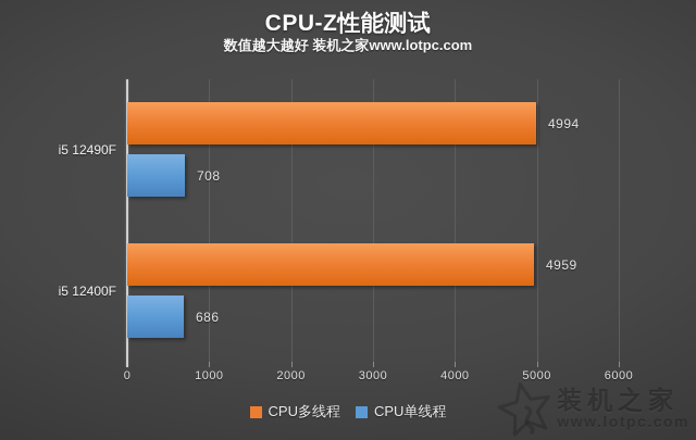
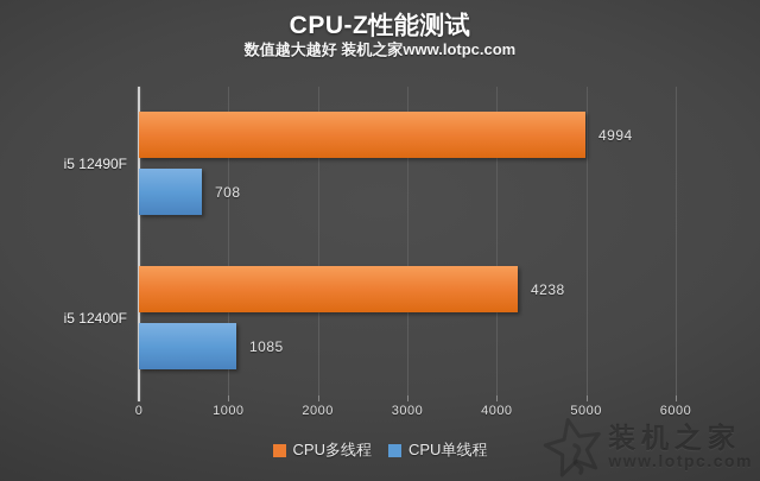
CPU多线程/i5 12400F: 4959 -> 4238
CPU单线程/i5 12400F: 686 -> 1085
